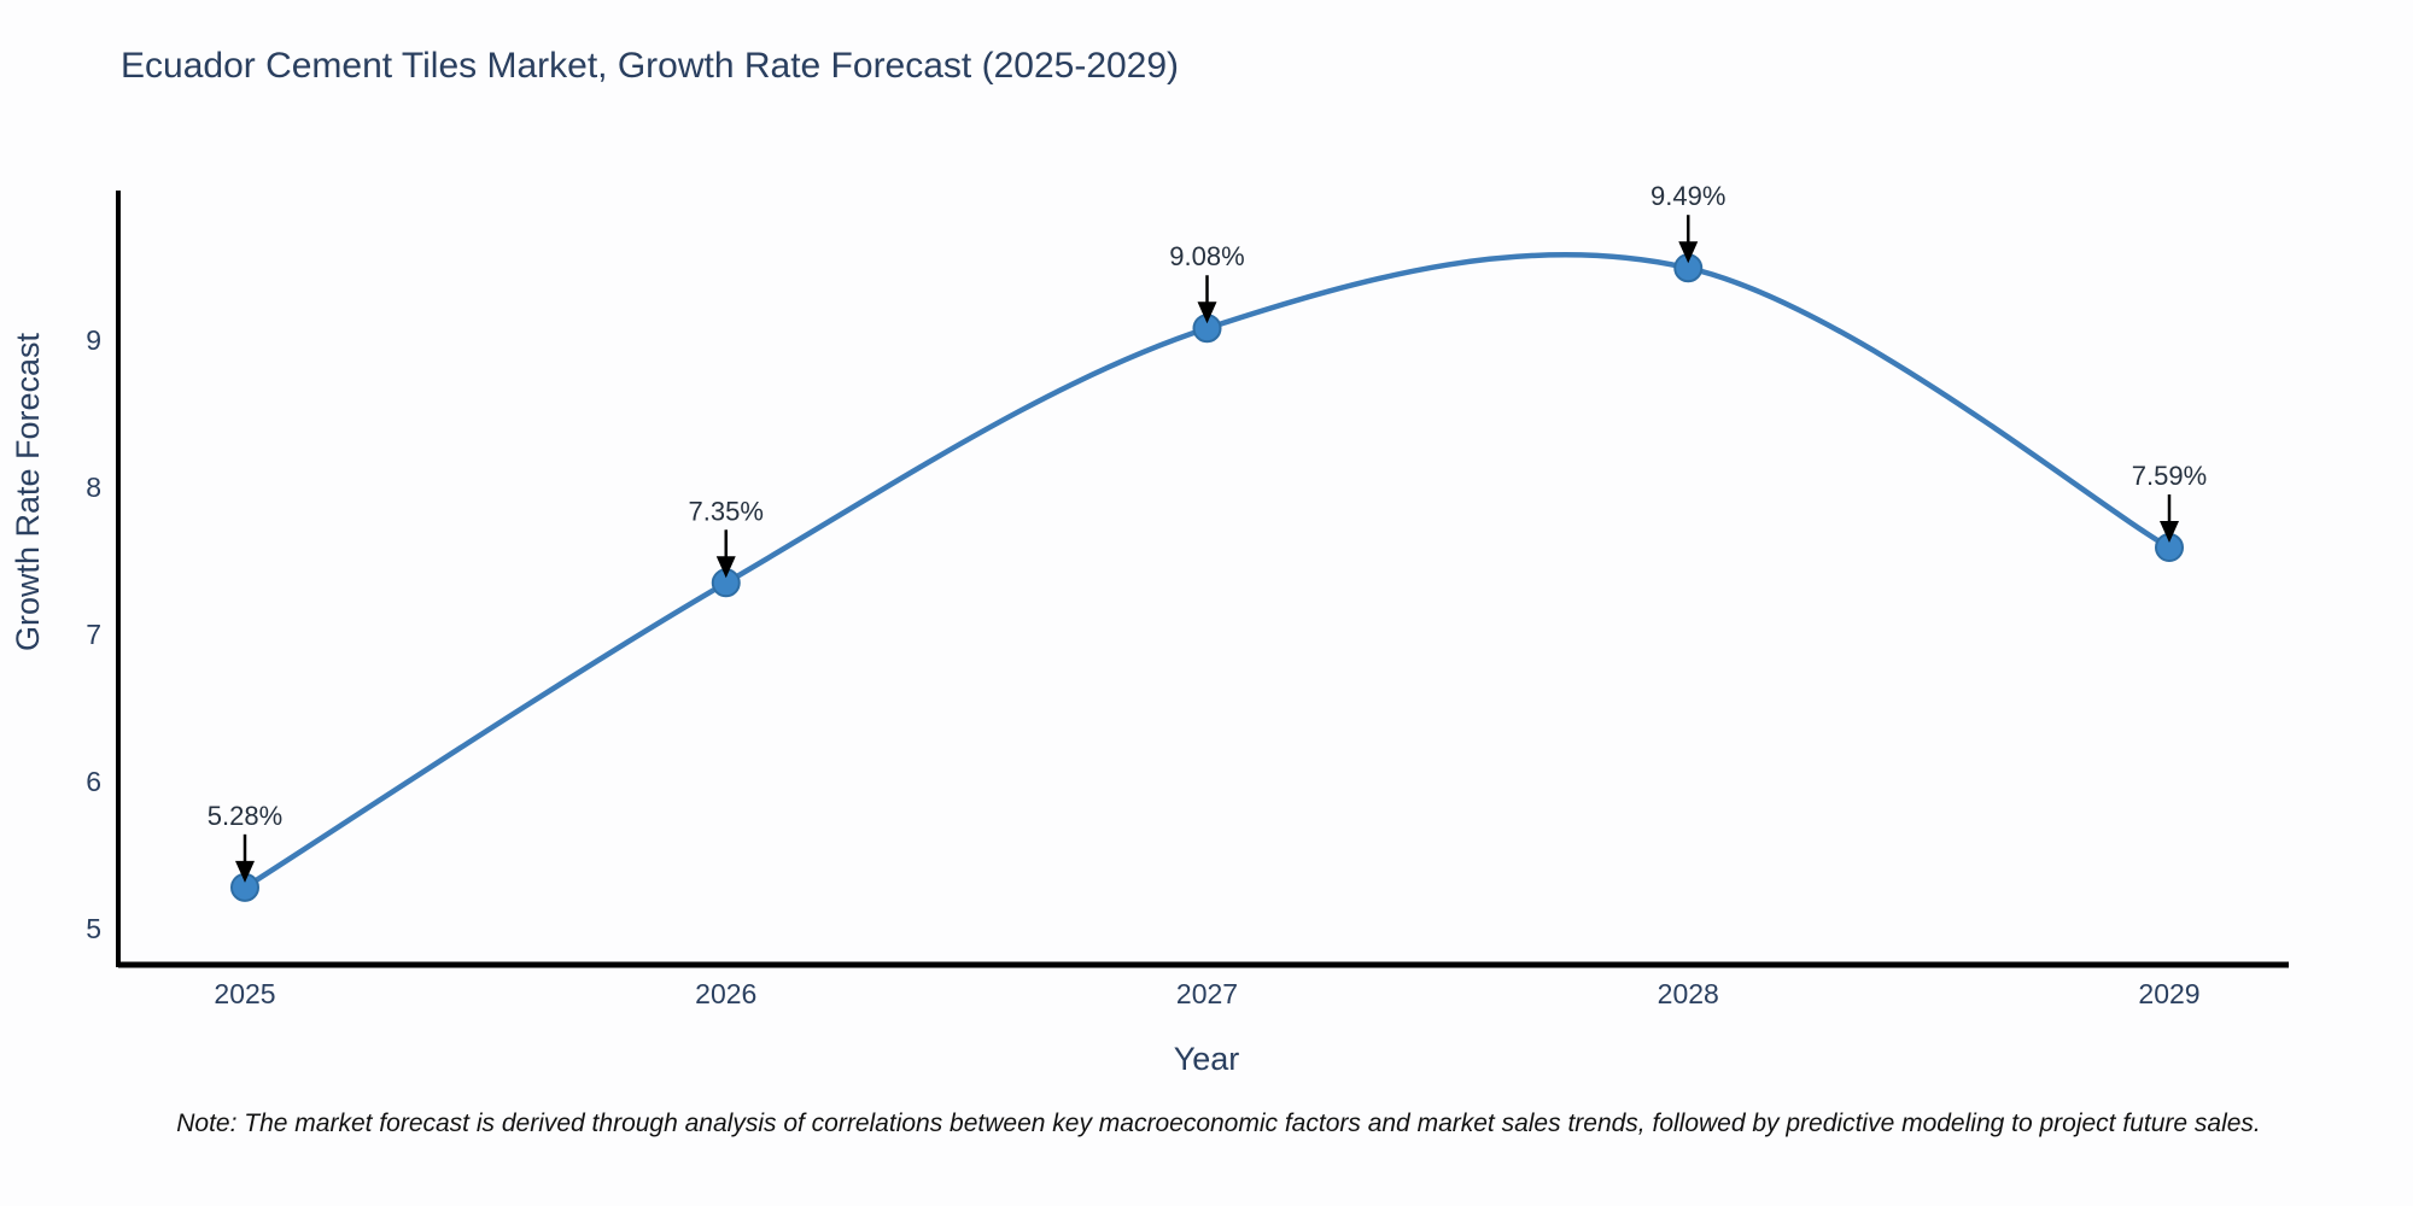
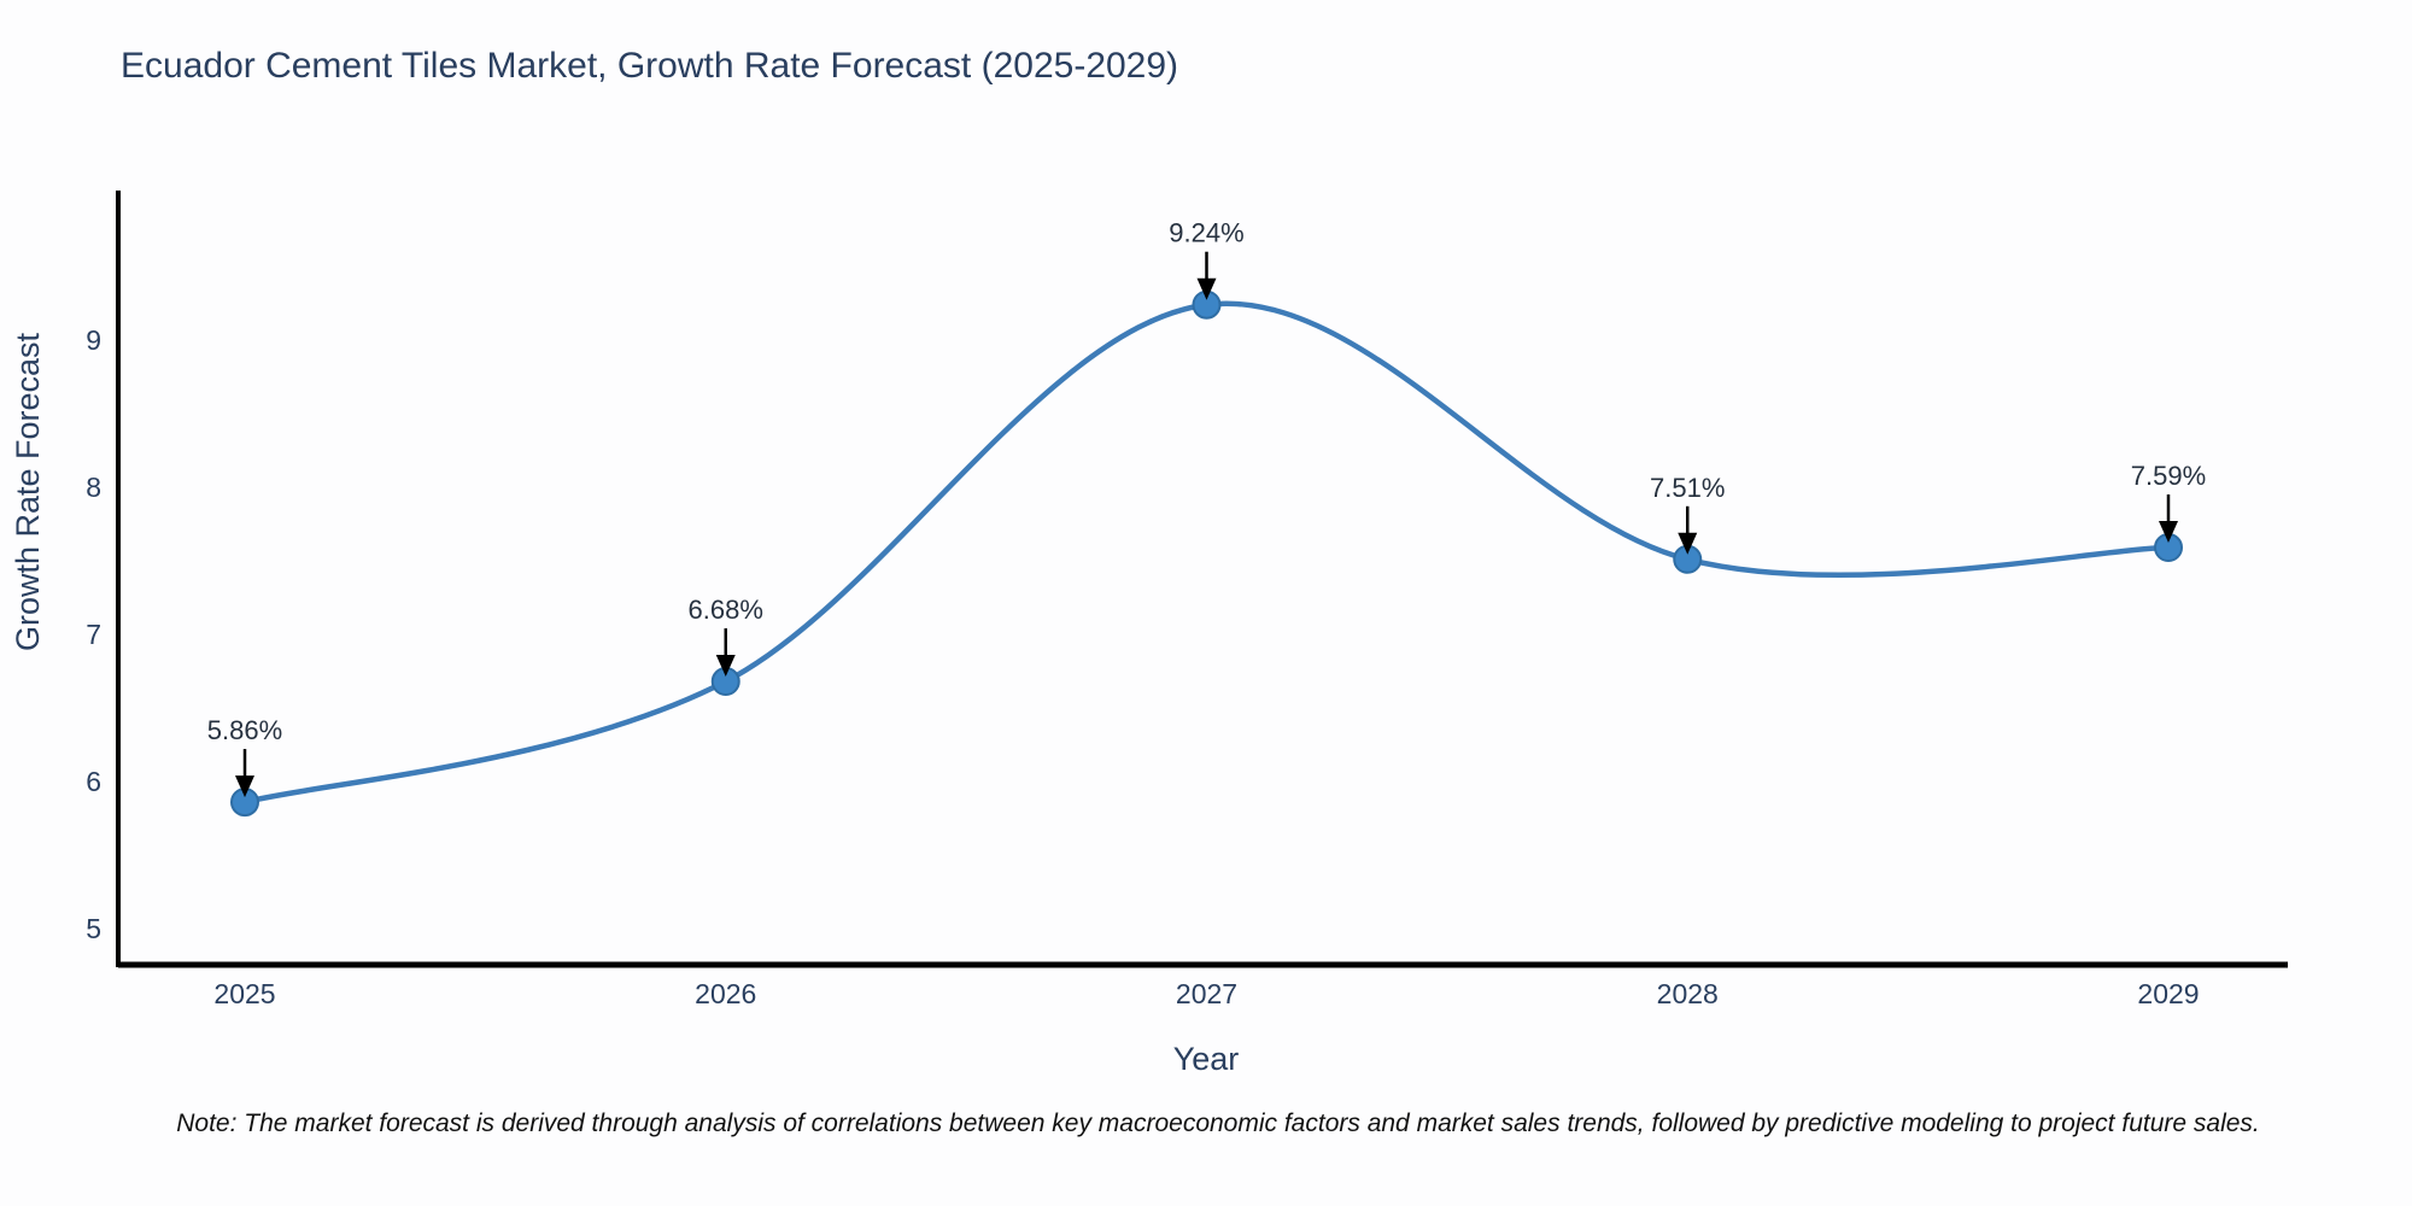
2025: 5.28% -> 5.86%
2026: 7.35% -> 6.68%
2027: 9.08% -> 9.24%
2028: 9.49% -> 7.51%
